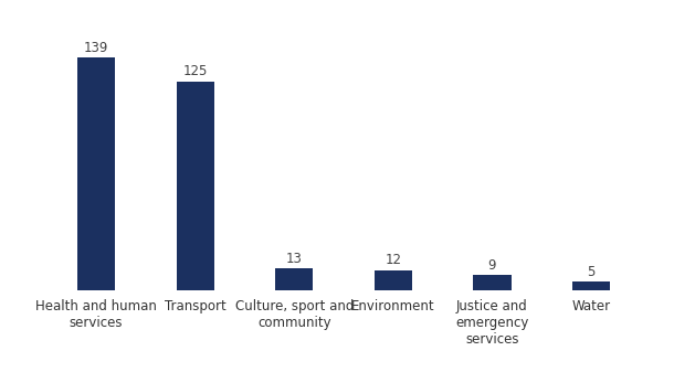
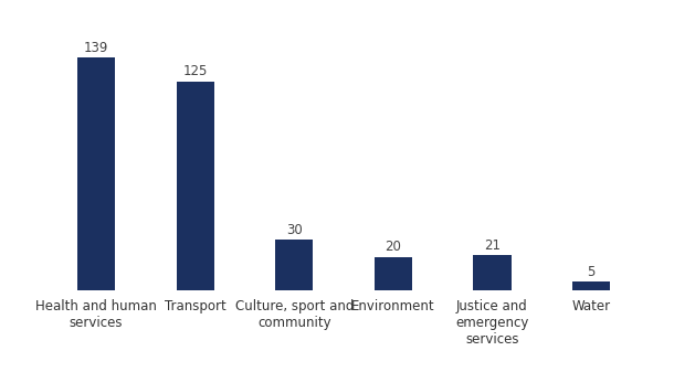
Culture, sport and community: 13 -> 30
Environment: 12 -> 20
Justice and emergency services: 9 -> 21
